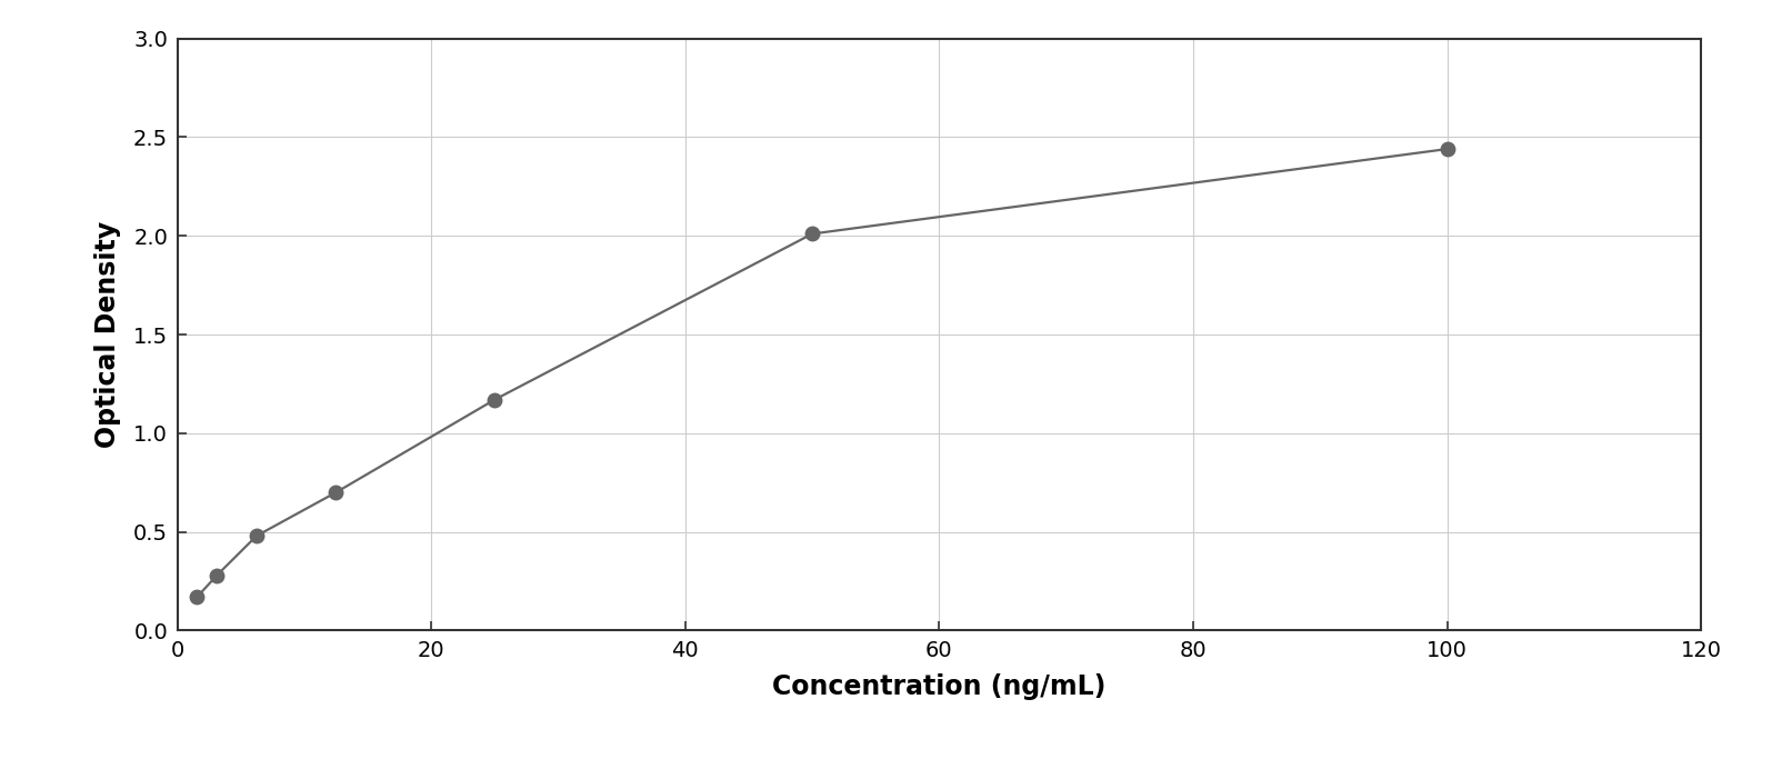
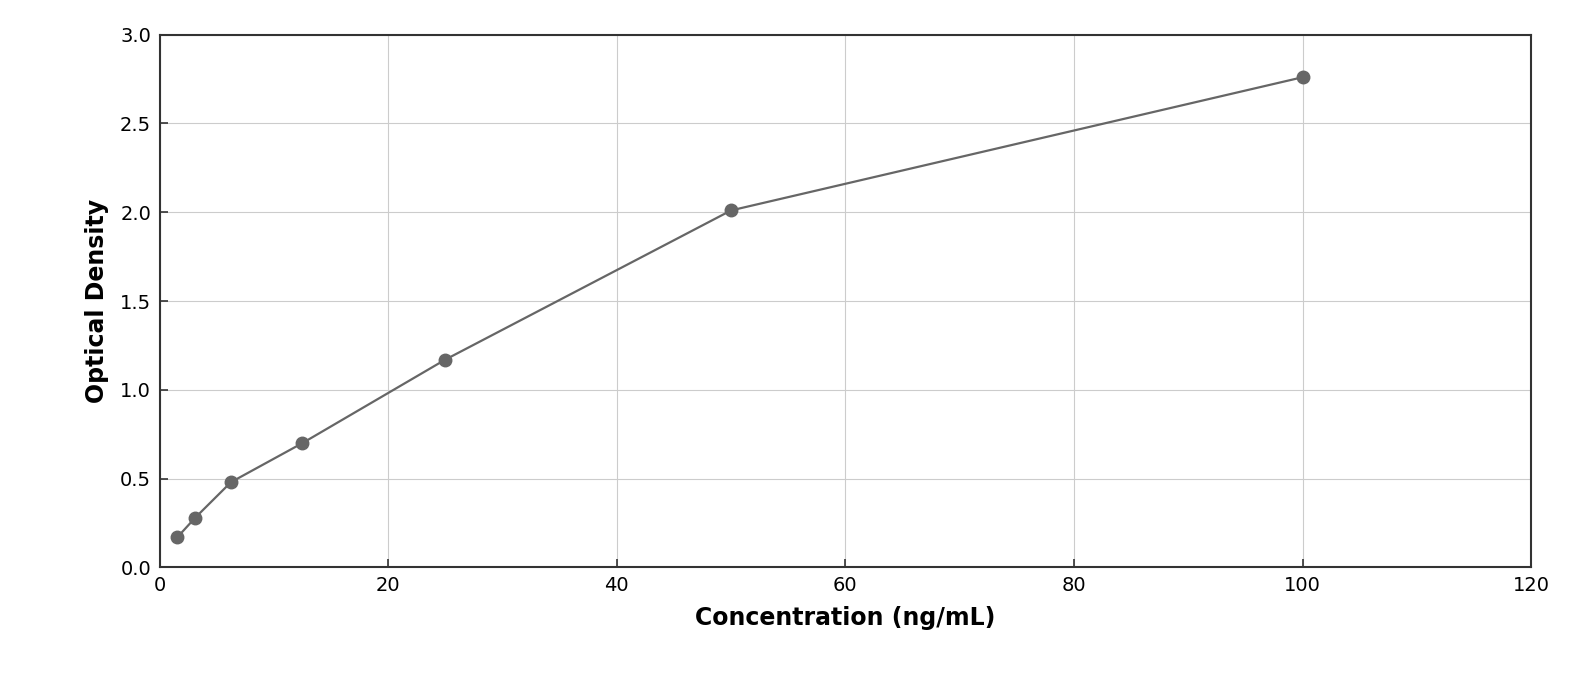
100: 2.44 -> 2.76
